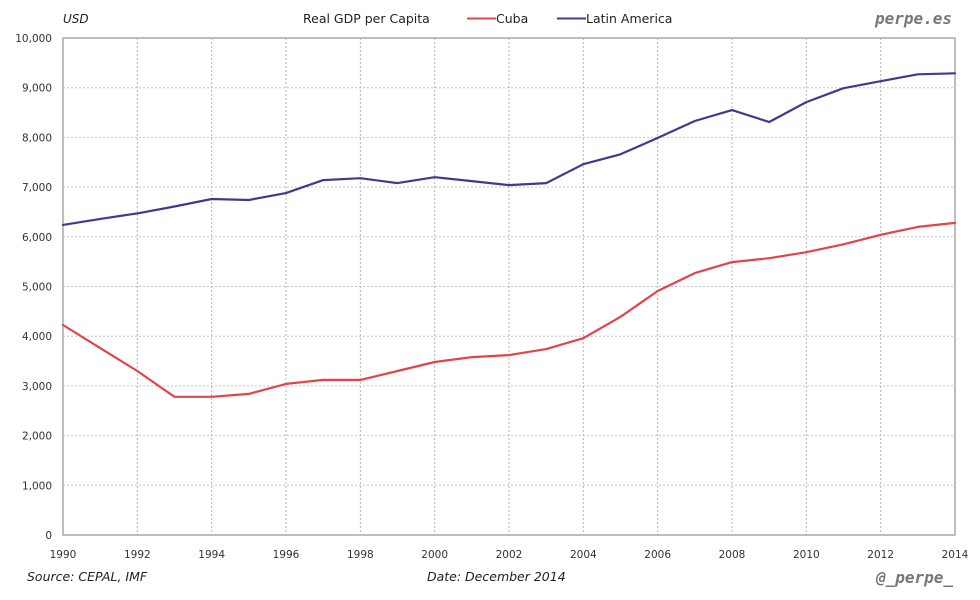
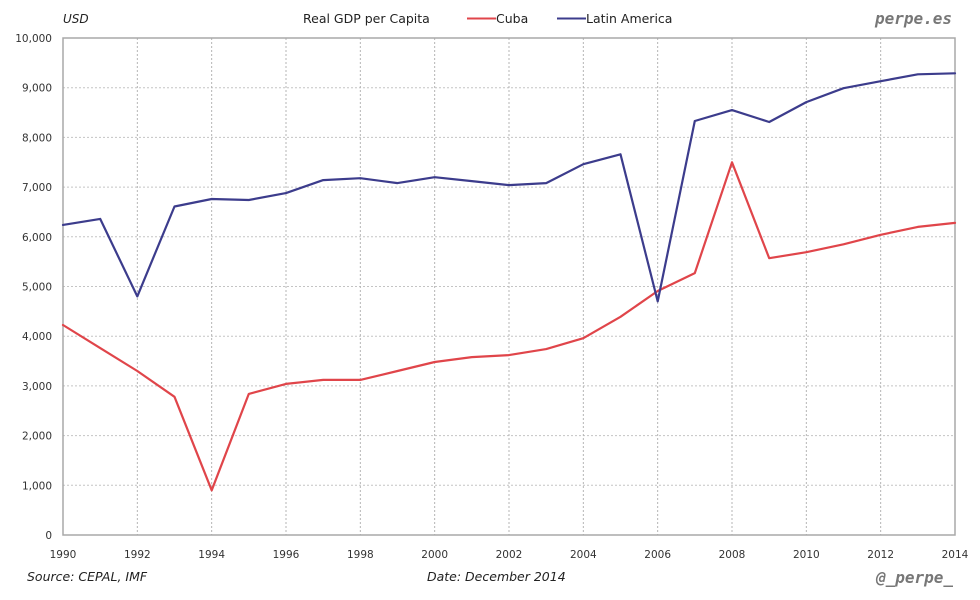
Latin America/1992: 6500 -> 4800
Cuba/1994: 2800 -> 900
Latin America/2006: 8000 -> 4700
Cuba/2008: 5500 -> 7500
